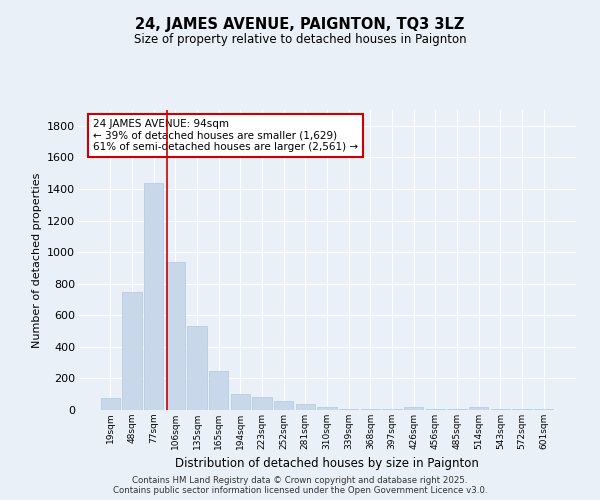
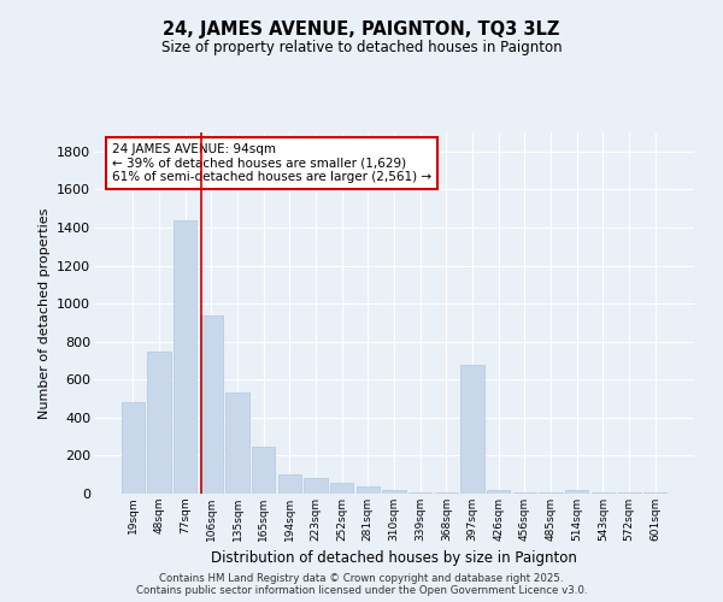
19sqm: 80 -> 480
397sqm: 0 -> 680
